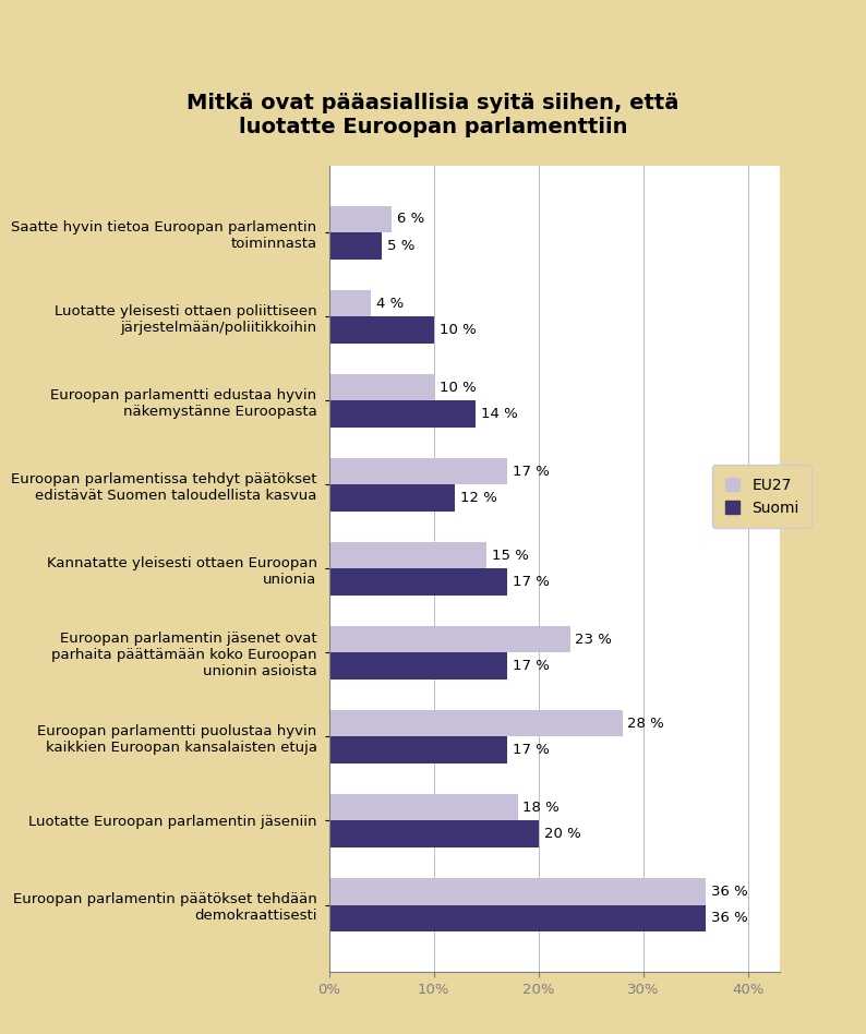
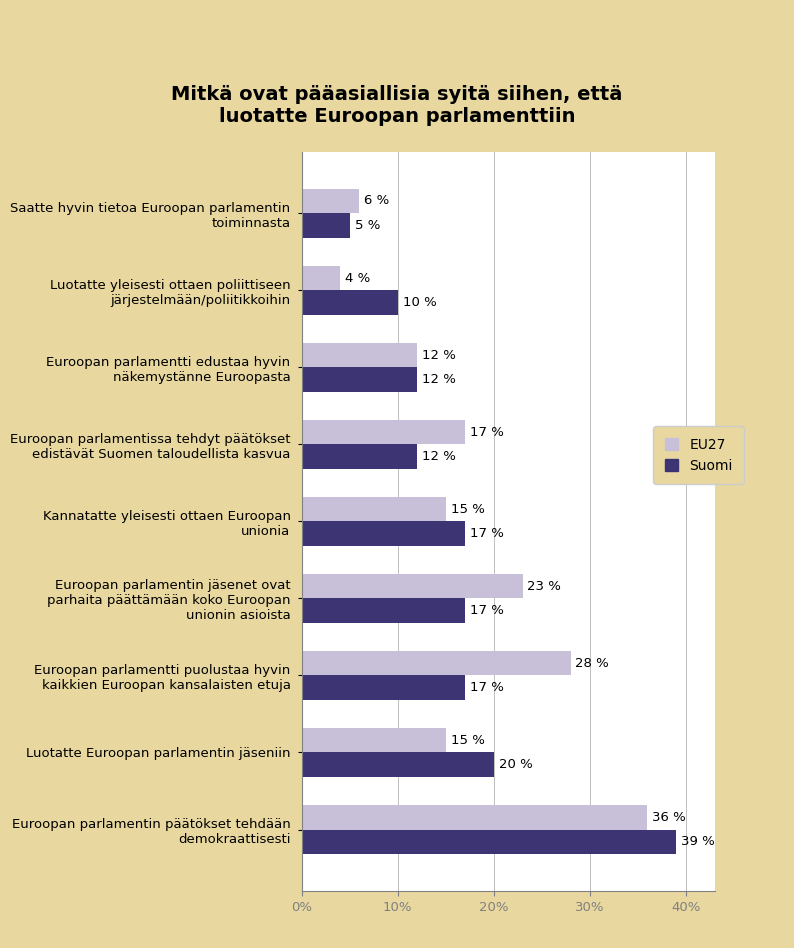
EU27/Euroopan parlamentti edustaa hyvin näkemystänne Euroopasta: 10 -> 12
Suomi/Euroopan parlamentti edustaa hyvin näkemystänne Euroopasta: 14 -> 12
EU27/Luotatte Euroopan parlamentin jäseniin: 18 -> 15
Suomi/Euroopan parlamentin päätökset tehdään demokraattisesti: 36 -> 39
